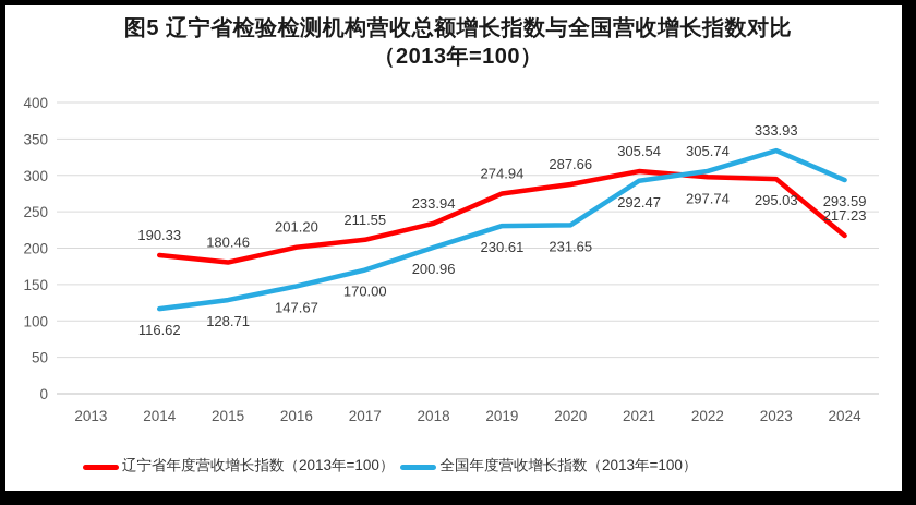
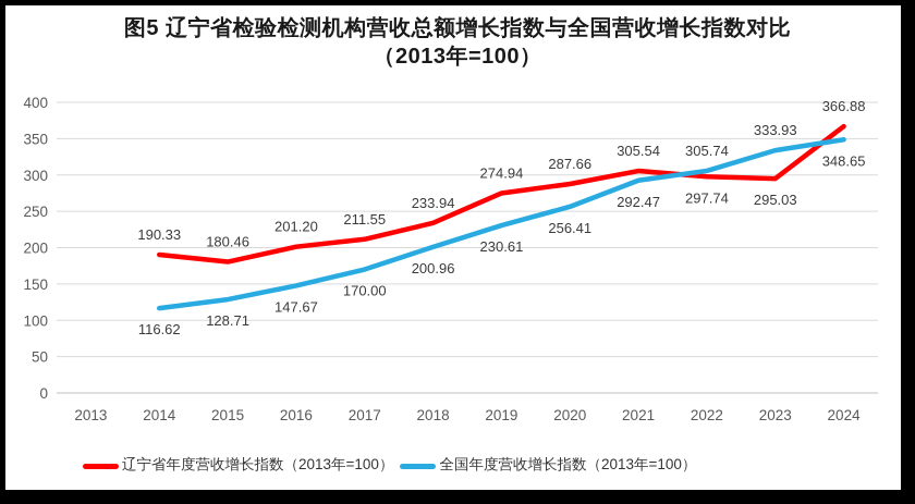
全国年度营收增长指数（2013年=100）/2020: 231.65 -> 256.41
辽宁省年度营收增长指数（2013年=100）/2024: 217.23 -> 366.88
全国年度营收增长指数（2013年=100）/2024: 293.59 -> 348.65
